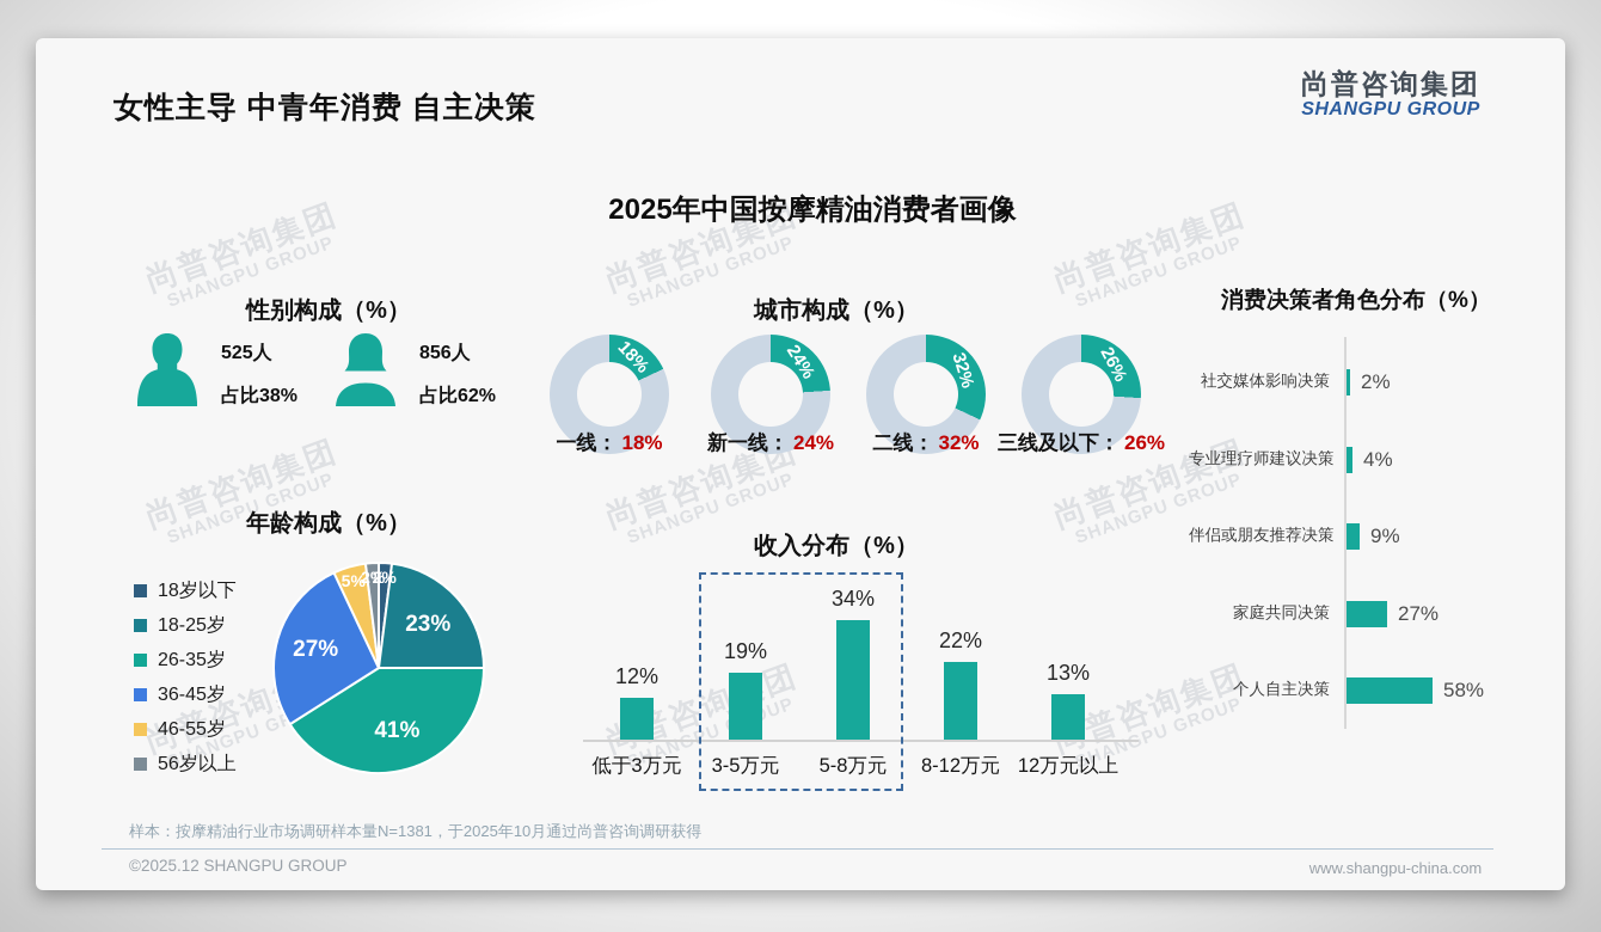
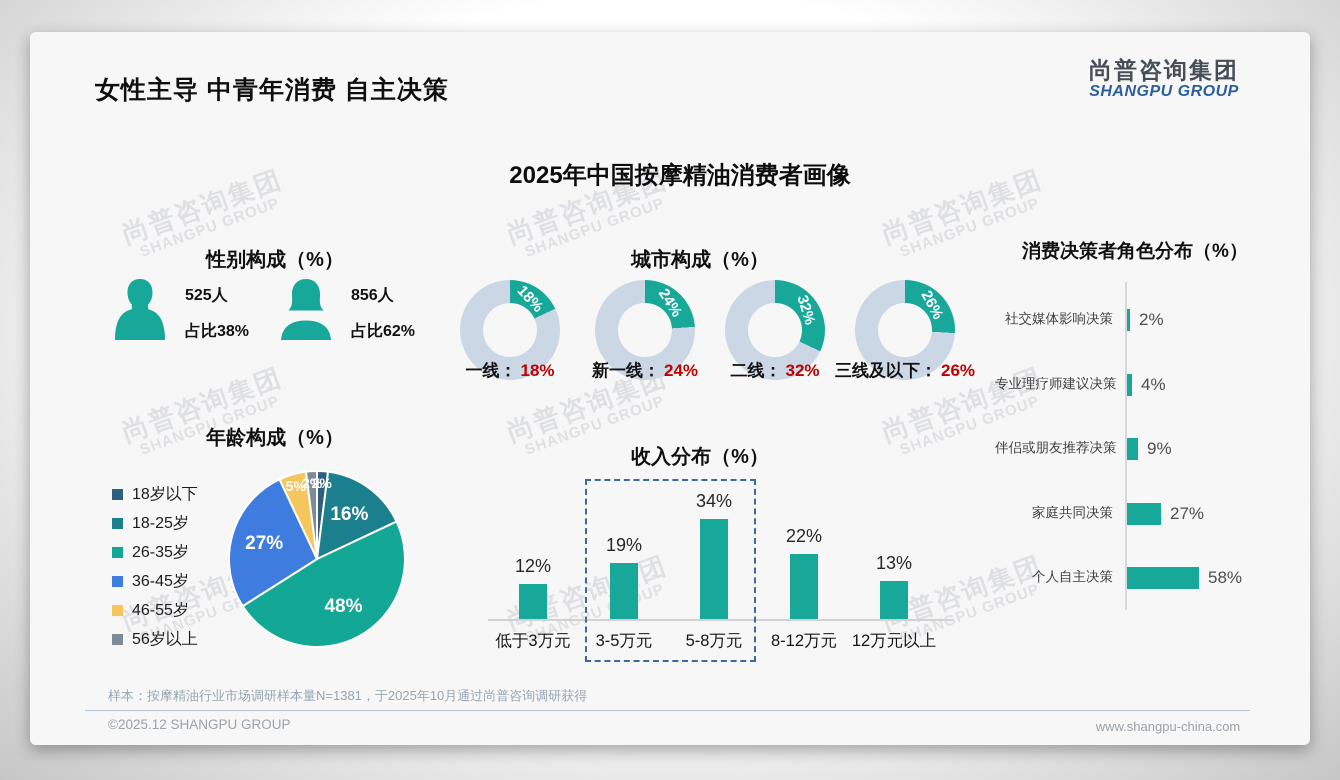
年龄构成（%）/18-25岁: 23% -> 16%
年龄构成（%）/26-35岁: 41% -> 48%
